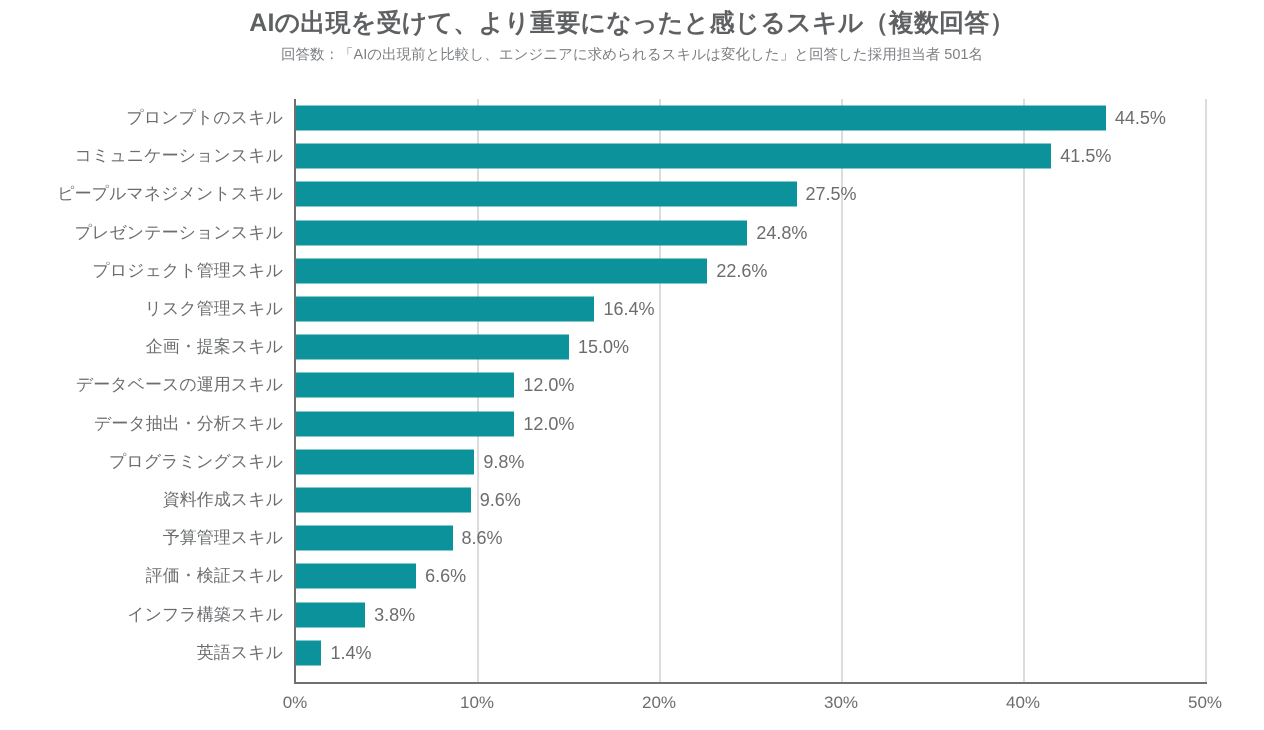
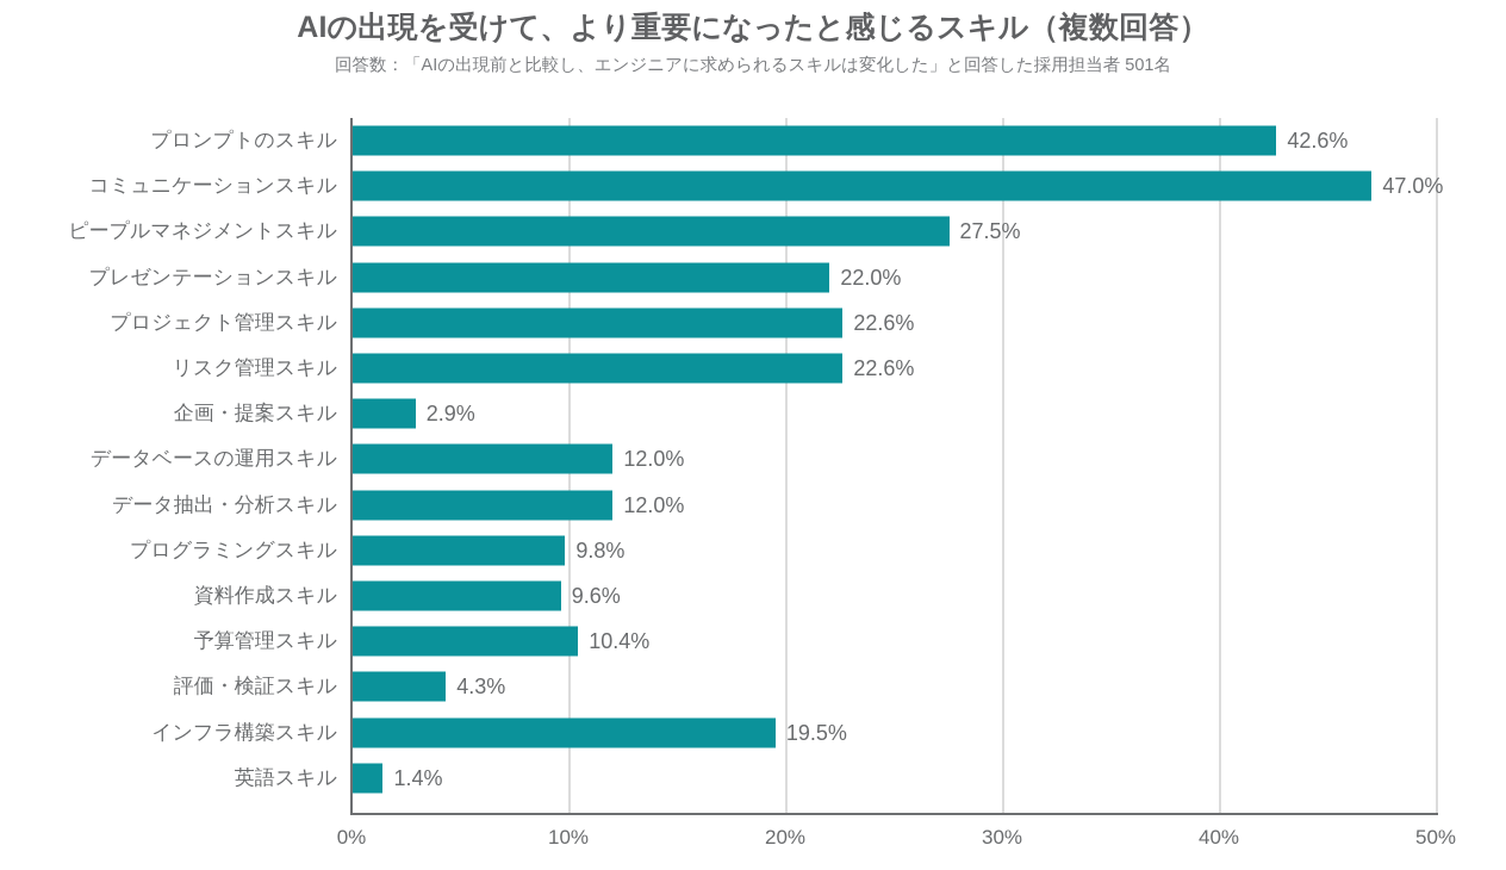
プロンプトのスキル: 44.5% -> 42.6%
コミュニケーションスキル: 41.5% -> 47.0%
プレゼンテーションスキル: 24.8% -> 22.0%
リスク管理スキル: 16.4% -> 22.6%
企画・提案スキル: 15.0% -> 2.9%
予算管理スキル: 8.6% -> 10.4%
評価・検証スキル: 6.6% -> 4.3%
インフラ構築スキル: 3.8% -> 19.5%
